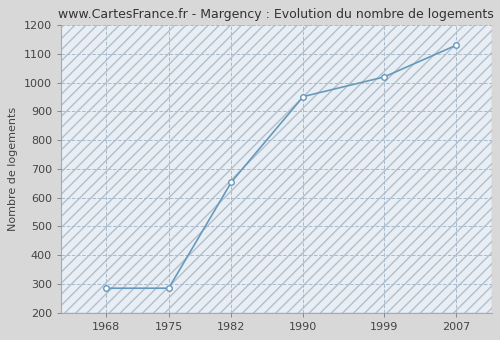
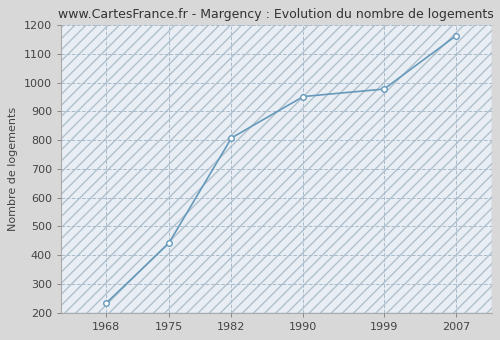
1968: 285 -> 232
1975: 285 -> 441
1982: 655 -> 808
1999: 1020 -> 978
2007: 1130 -> 1163
